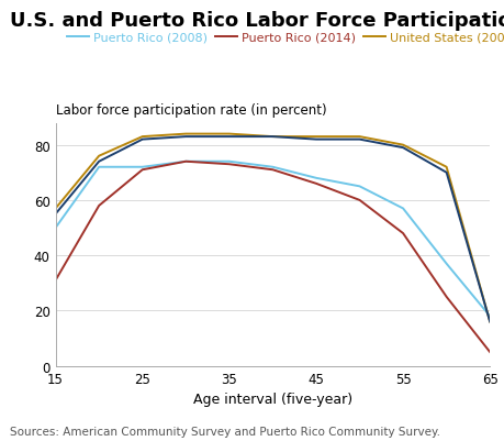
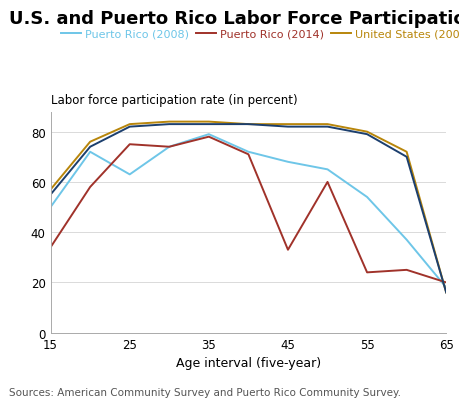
Puerto Rico (2014)/15: 31 -> 34
Puerto Rico (2008)/25: 72 -> 63
Puerto Rico (2014)/25: 71 -> 75
Puerto Rico (2008)/35: 74 -> 79
Puerto Rico (2014)/35: 73 -> 78
Puerto Rico (2014)/45: 66 -> 33
Puerto Rico (2008)/55: 57 -> 54
Puerto Rico (2014)/55: 48 -> 24
Puerto Rico (2014)/65: 5 -> 20
